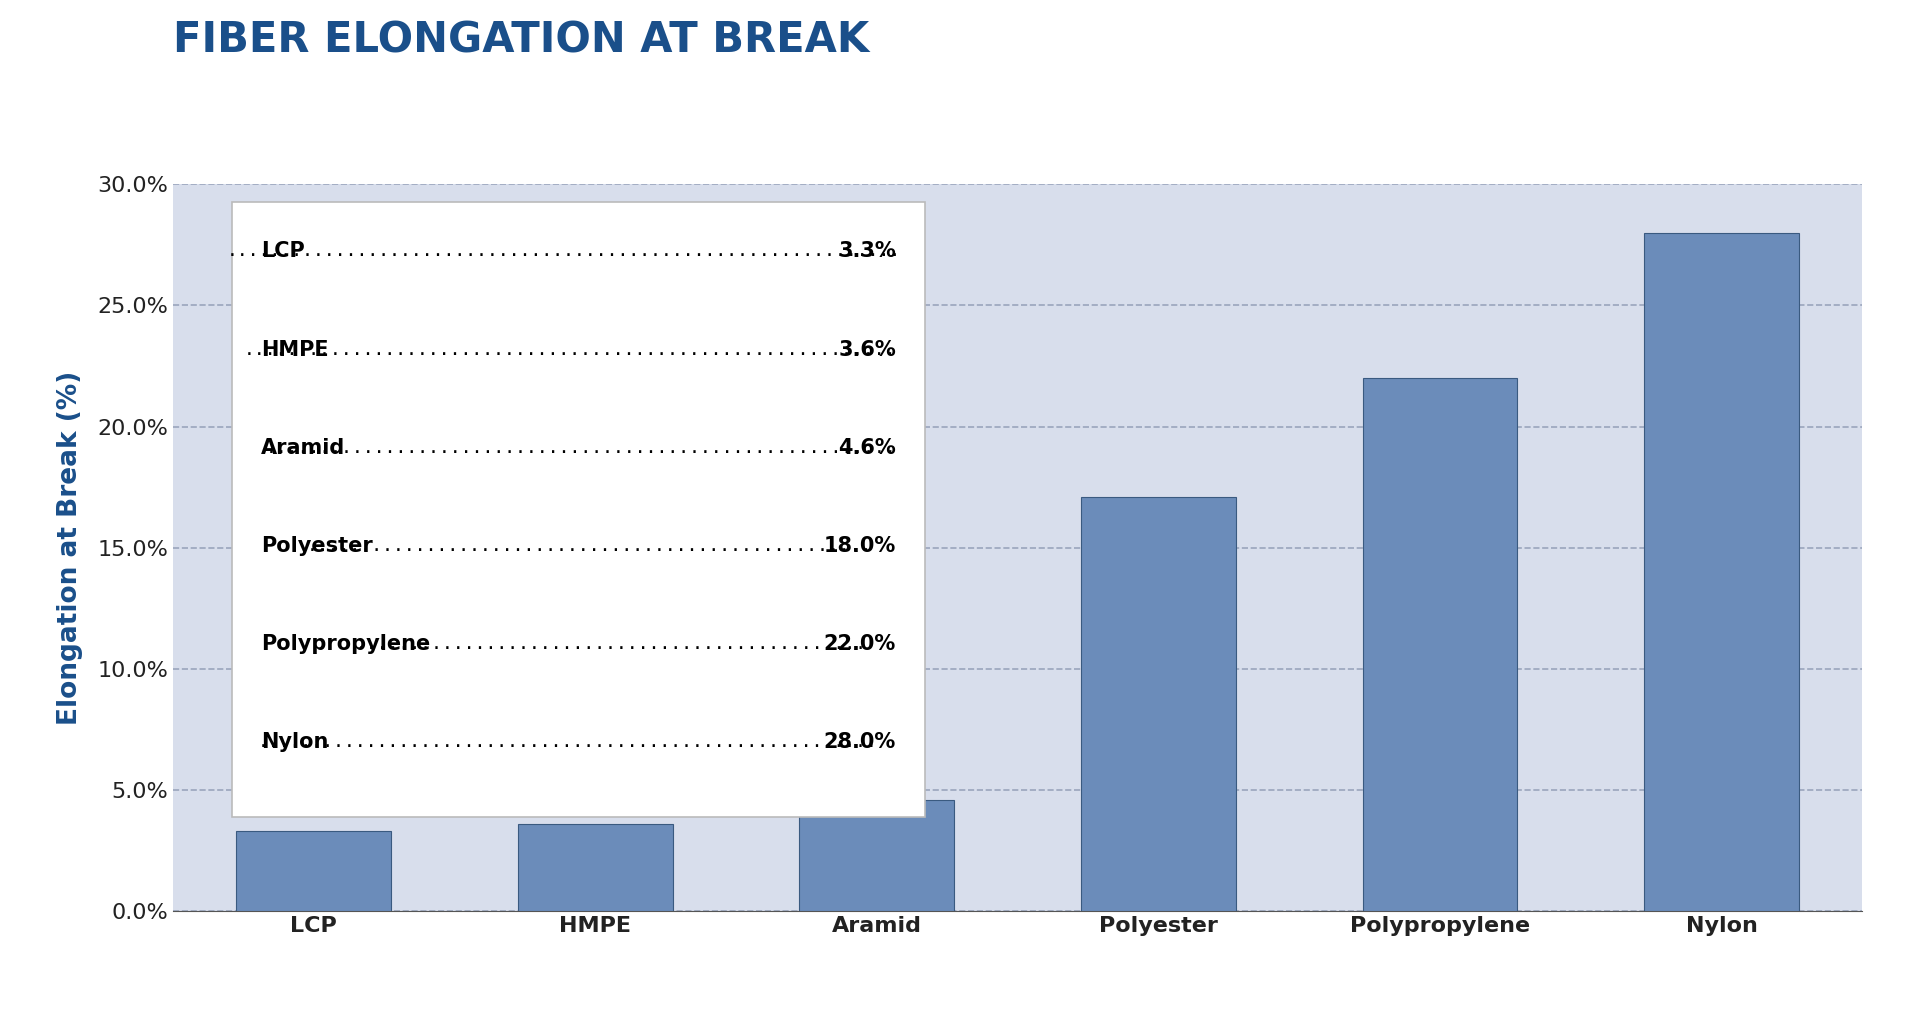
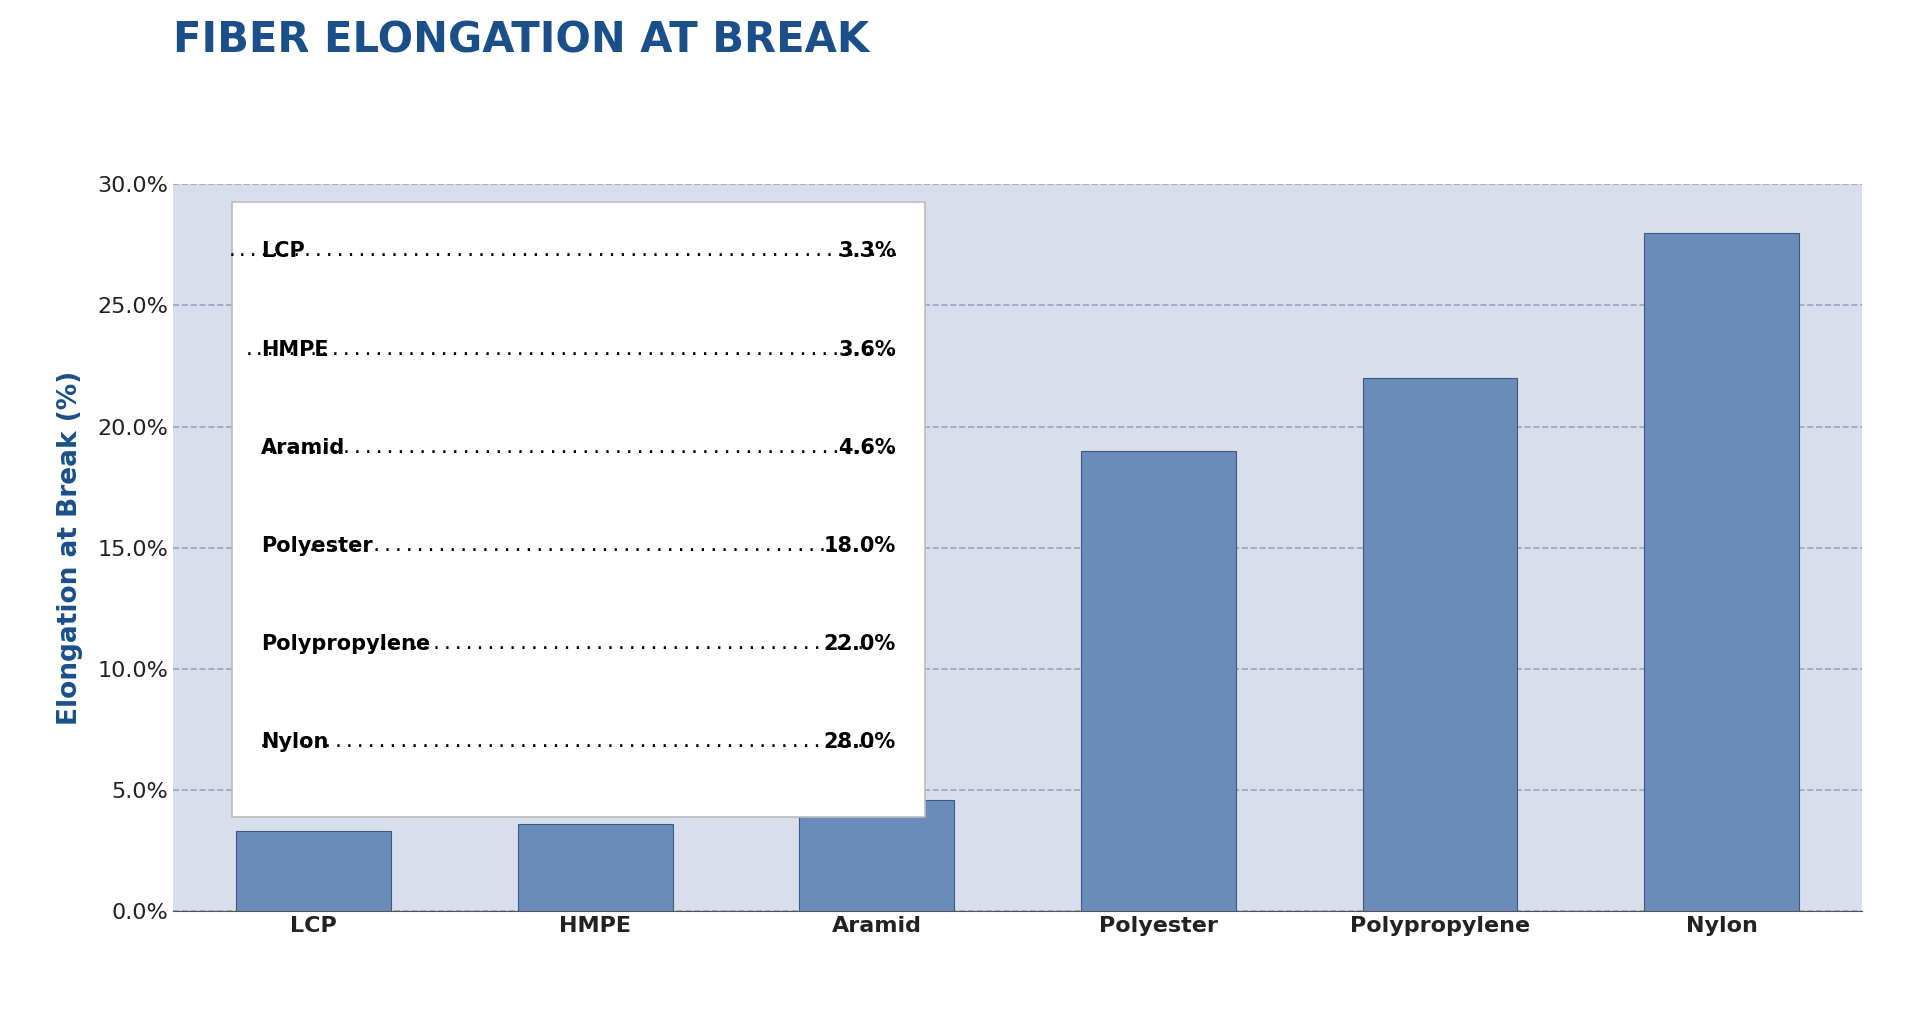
Polyester: 17.1% -> 19.0%
